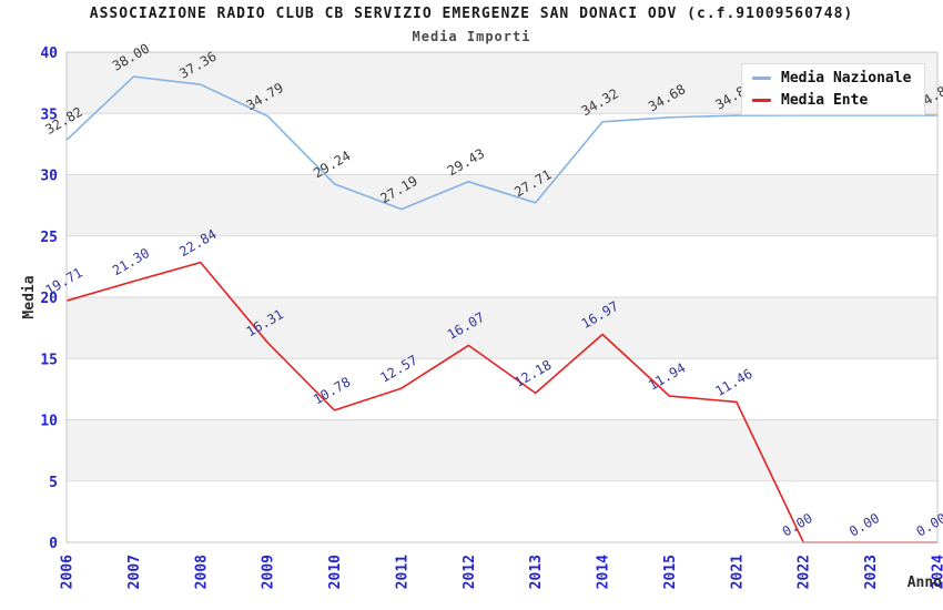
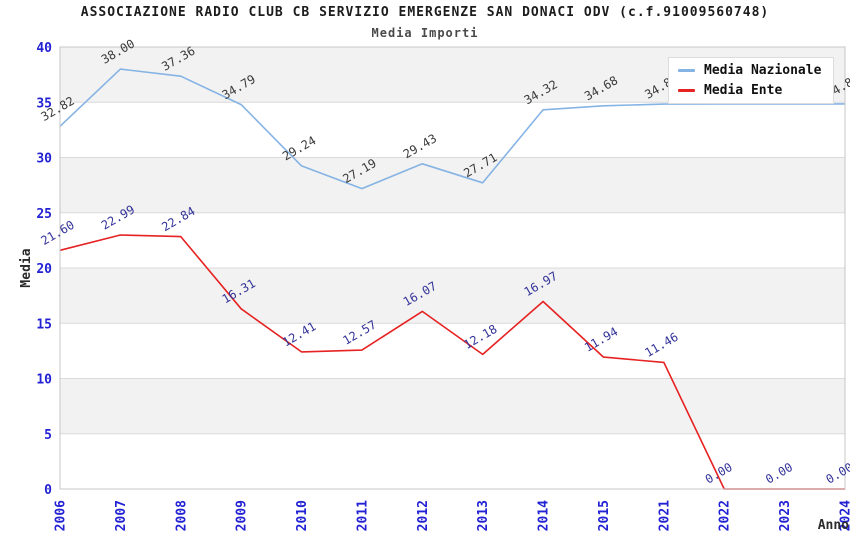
Media Ente/2006: 19.71 -> 21.60
Media Ente/2007: 21.30 -> 22.99
Media Ente/2010: 10.78 -> 12.41
